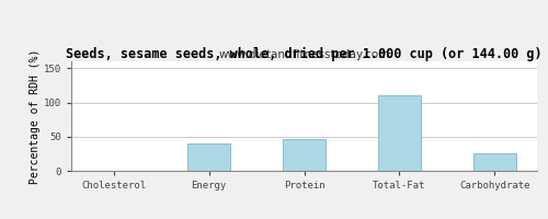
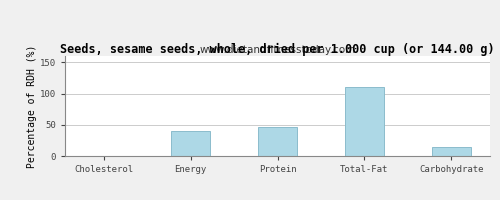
Carbohydrate: 26 -> 14
